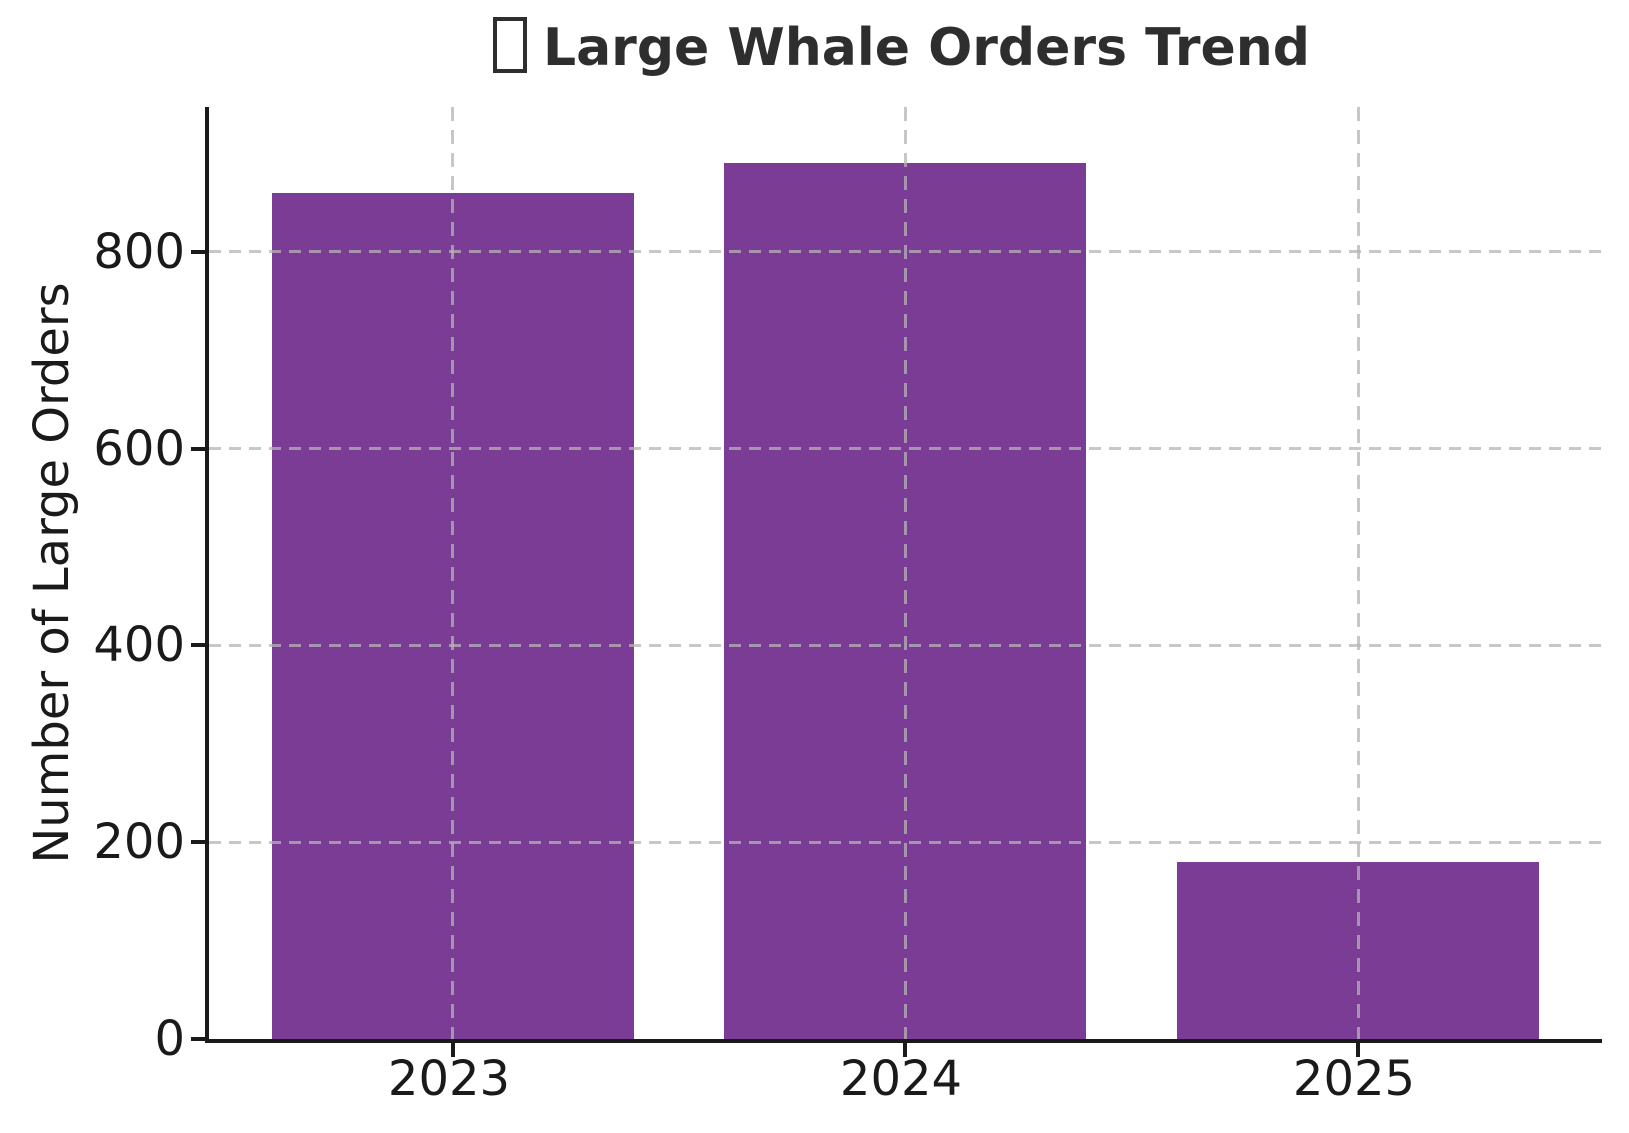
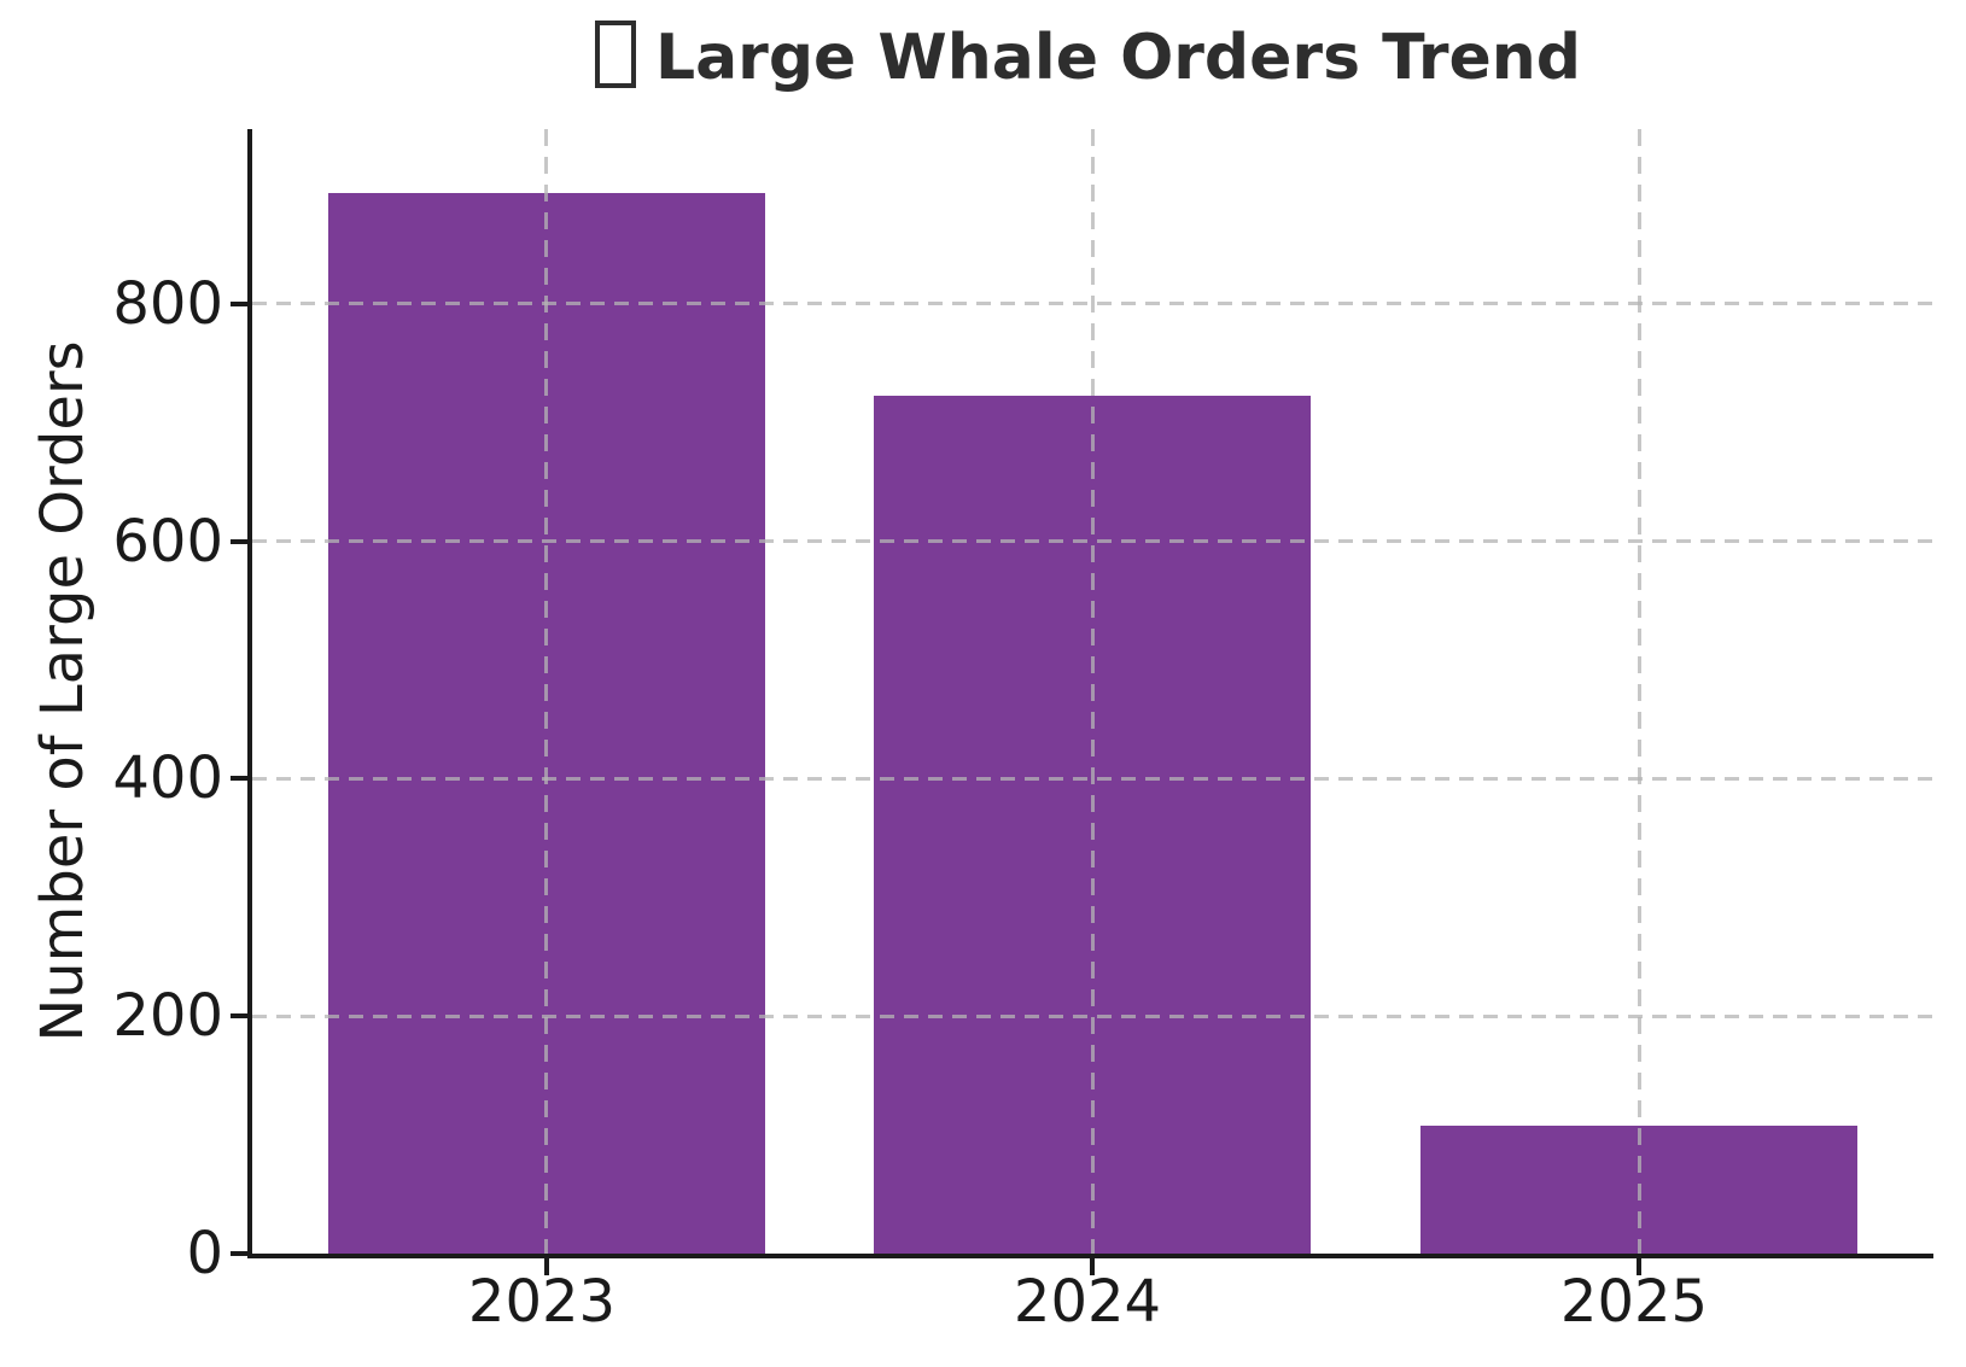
2023: 860 -> 890
2024: 890 -> 720
2025: 180 -> 110
